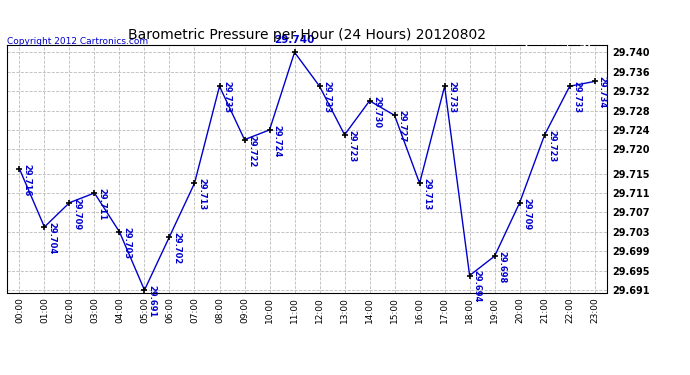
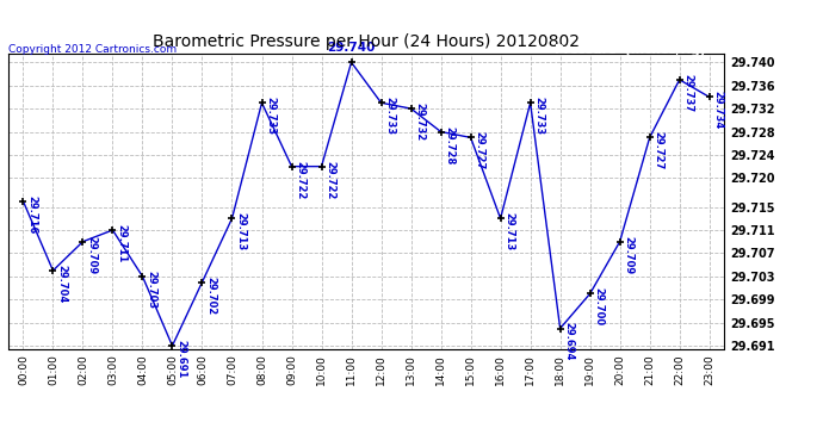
10:00: 29.724 -> 29.722
13:00: 29.723 -> 29.732
14:00: 29.730 -> 29.728
19:00: 29.698 -> 29.700
21:00: 29.723 -> 29.727
22:00: 29.733 -> 29.737
